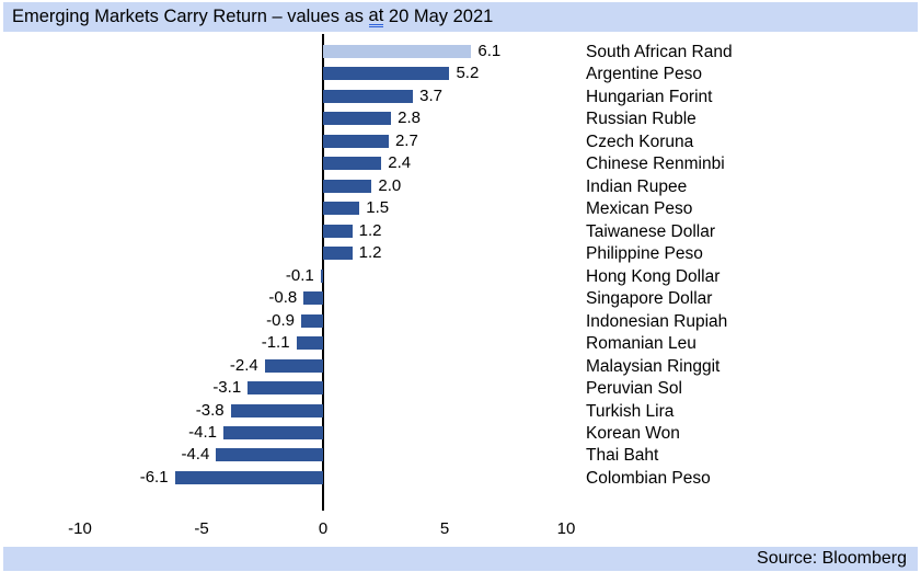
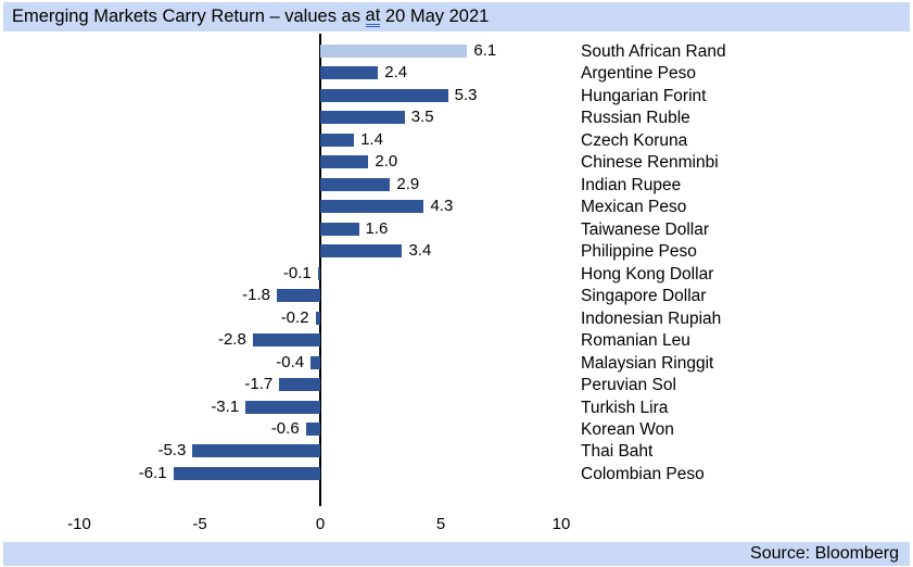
Argentine Peso: 5.2 -> 2.4
Hungarian Forint: 3.7 -> 5.3
Russian Ruble: 2.8 -> 3.5
Czech Koruna: 2.7 -> 1.4
Chinese Renminbi: 2.4 -> 2.0
Indian Rupee: 2.0 -> 2.9
Mexican Peso: 1.5 -> 4.3
Taiwanese Dollar: 1.2 -> 1.6
Philippine Peso: 1.2 -> 3.4
Singapore Dollar: -0.8 -> -1.8
Indonesian Rupiah: -0.9 -> -0.2
Romanian Leu: -1.1 -> -2.8
Malaysian Ringgit: -2.4 -> -0.4
Peruvian Sol: -3.1 -> -1.7
Turkish Lira: -3.8 -> -3.1
Korean Won: -4.1 -> -0.6
Thai Baht: -4.4 -> -5.3
